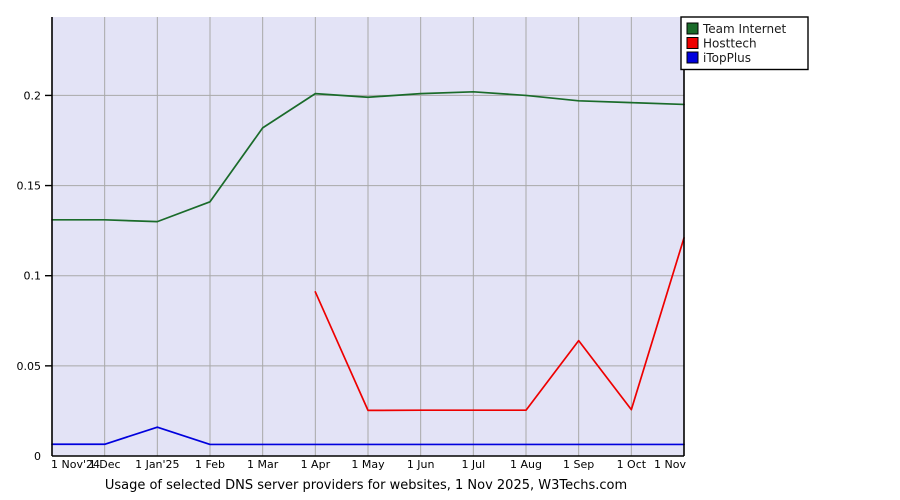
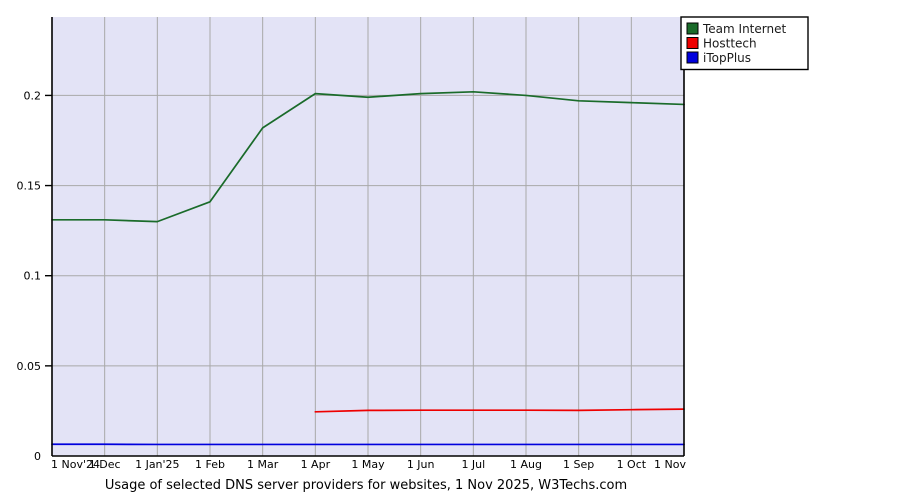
iTopPlus/1 Jan'25: 0.016 -> 0.006
Hosttech/1 Apr: 0.091 -> 0.025
Hosttech/1 Sep: 0.064 -> 0.025
Hosttech/1 Nov: 0.121 -> 0.026
